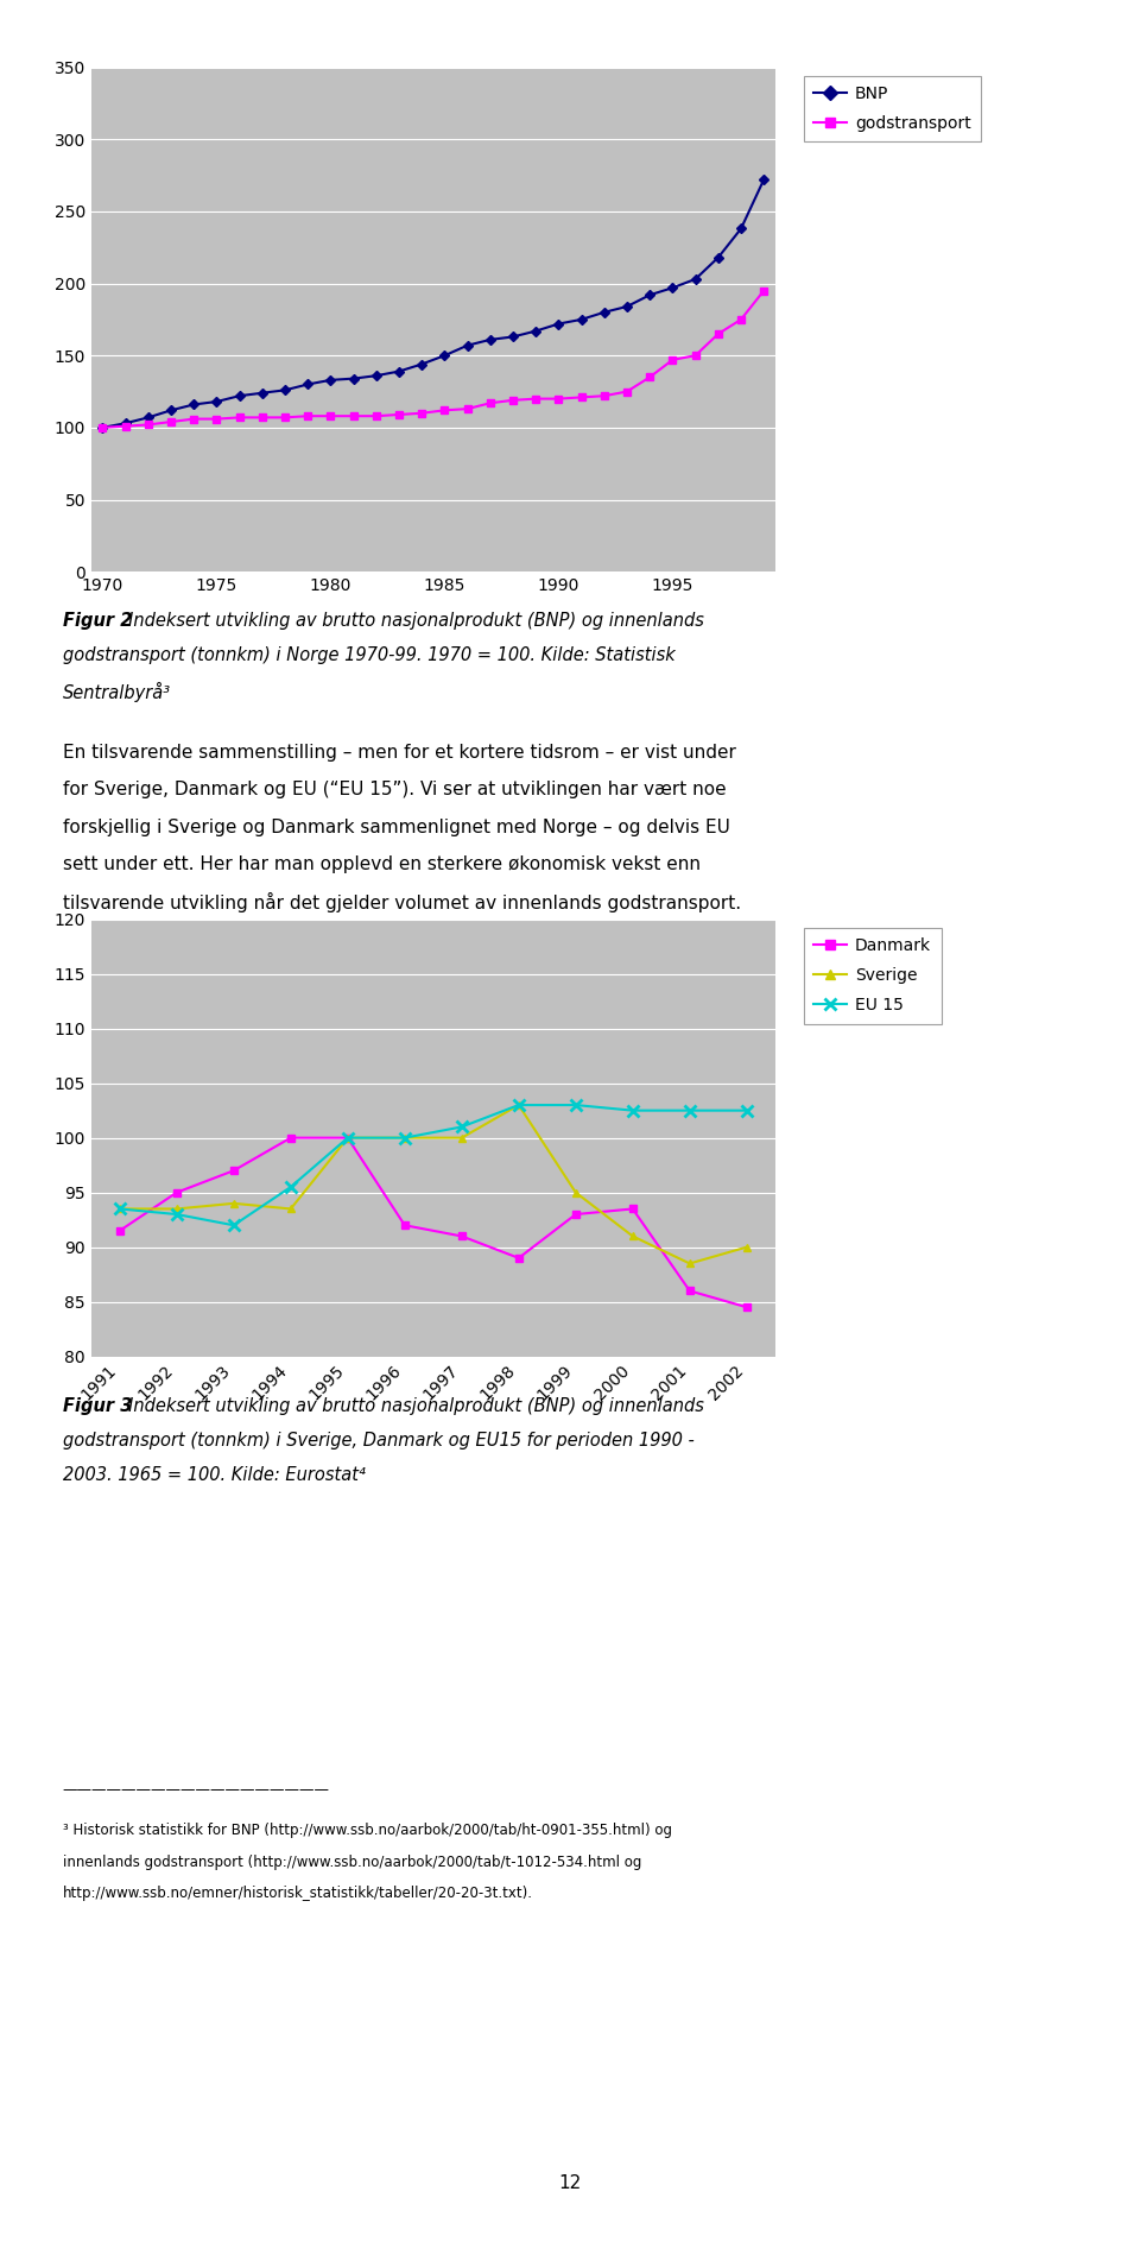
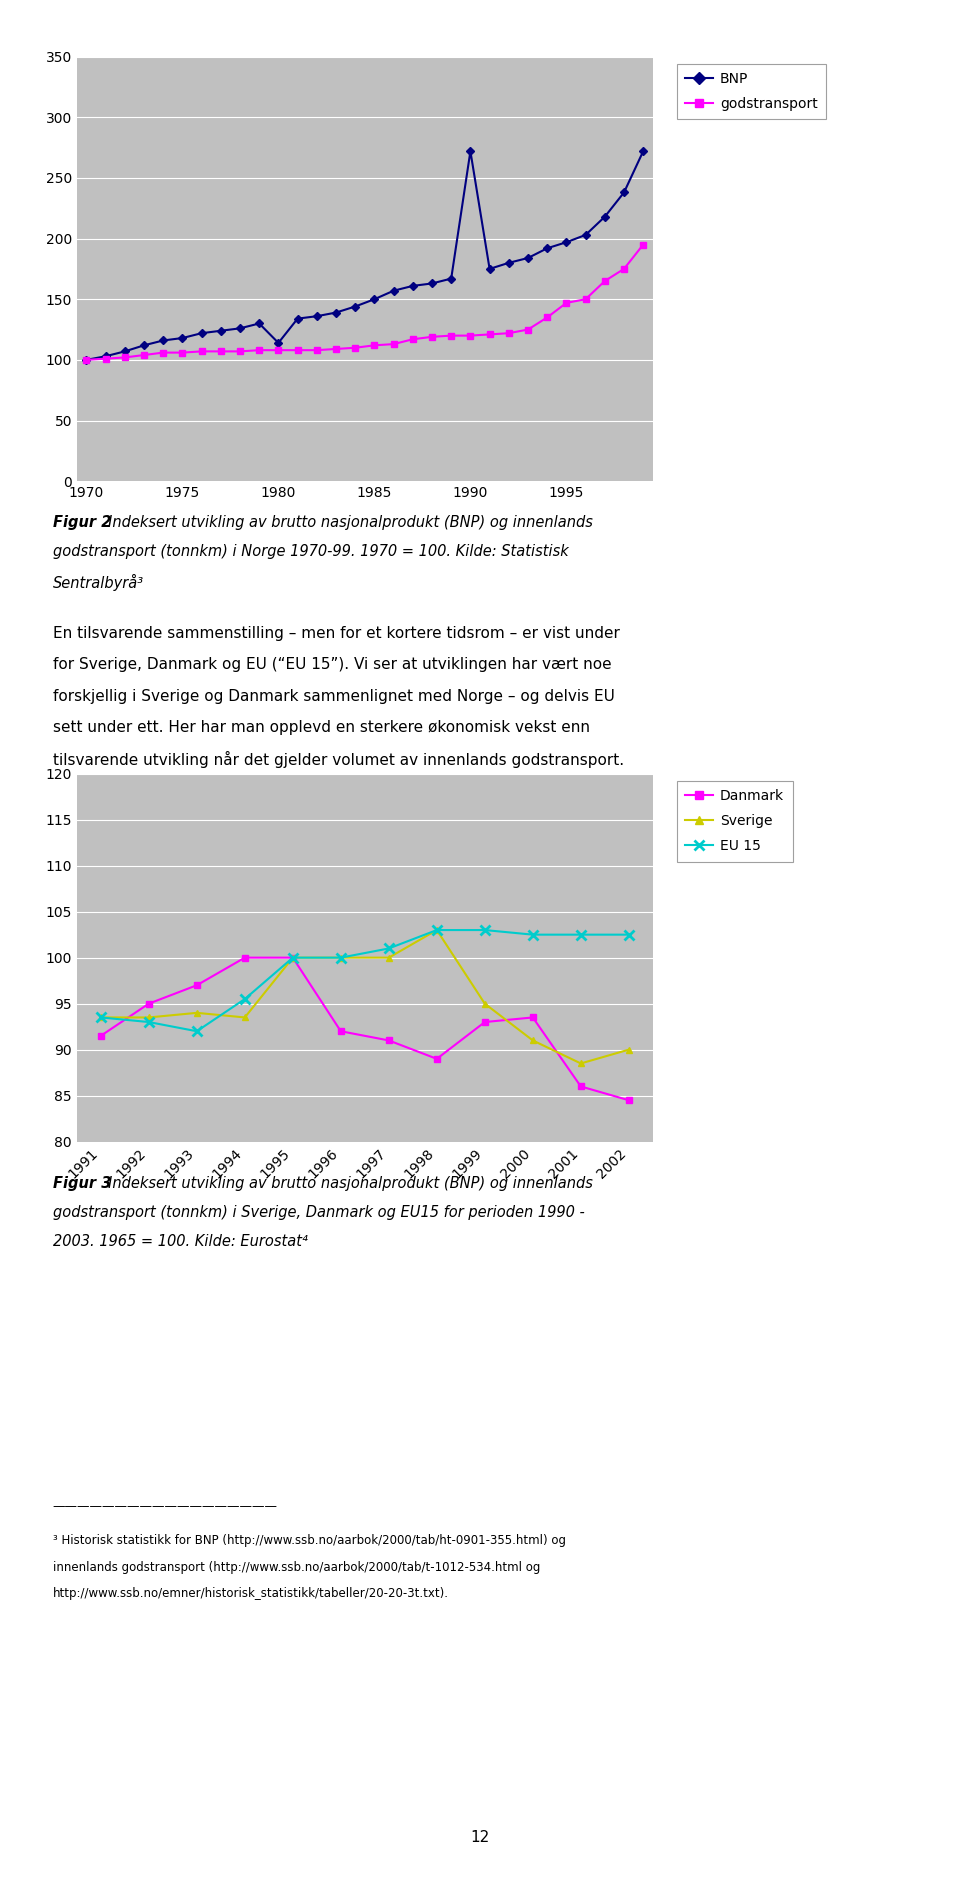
BNP/1980: 133 -> 114
BNP/1990: 172 -> 272
